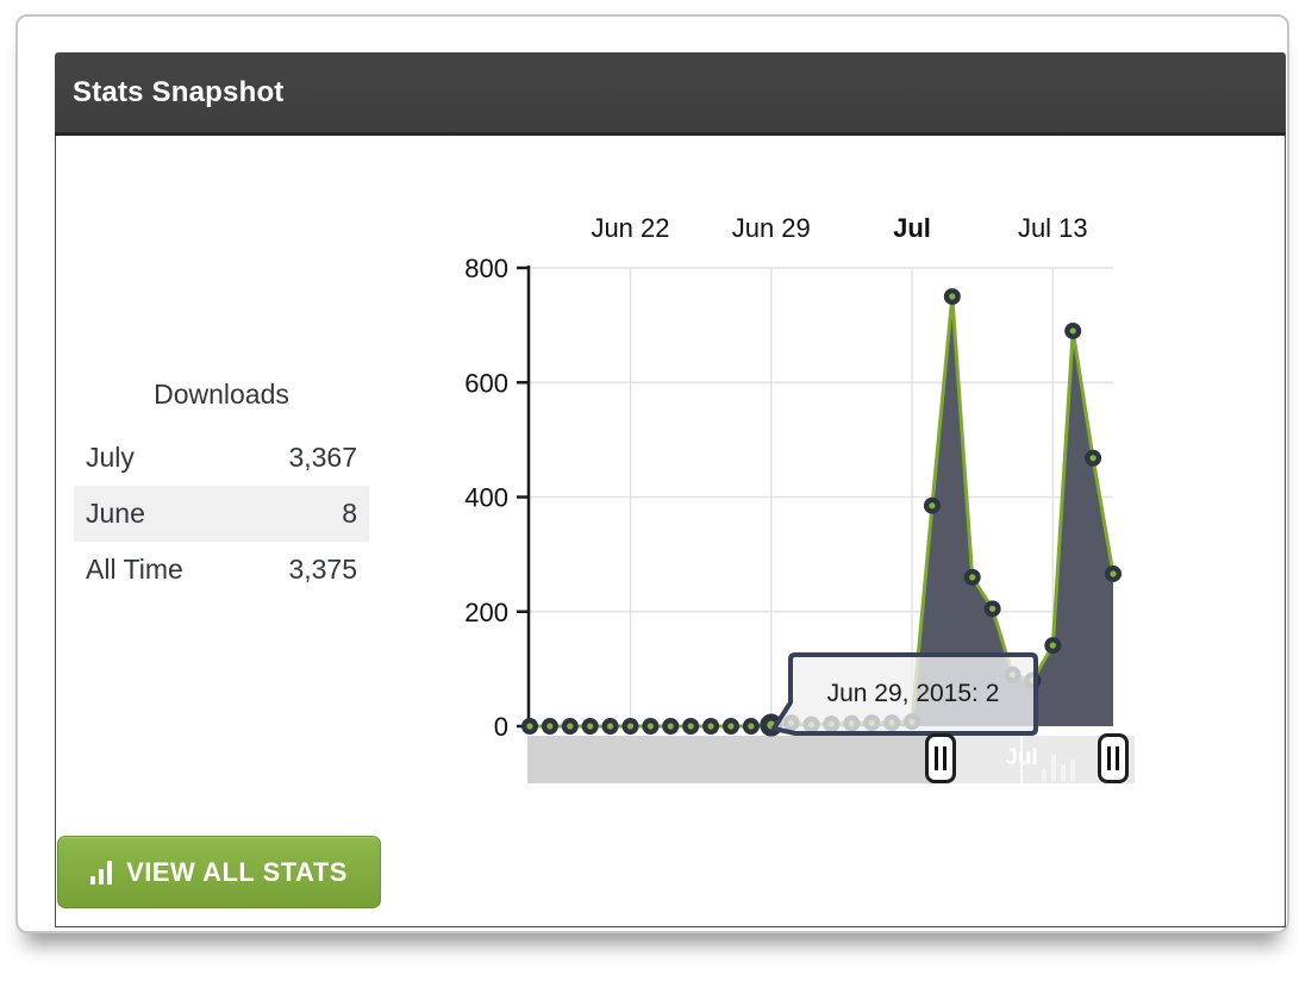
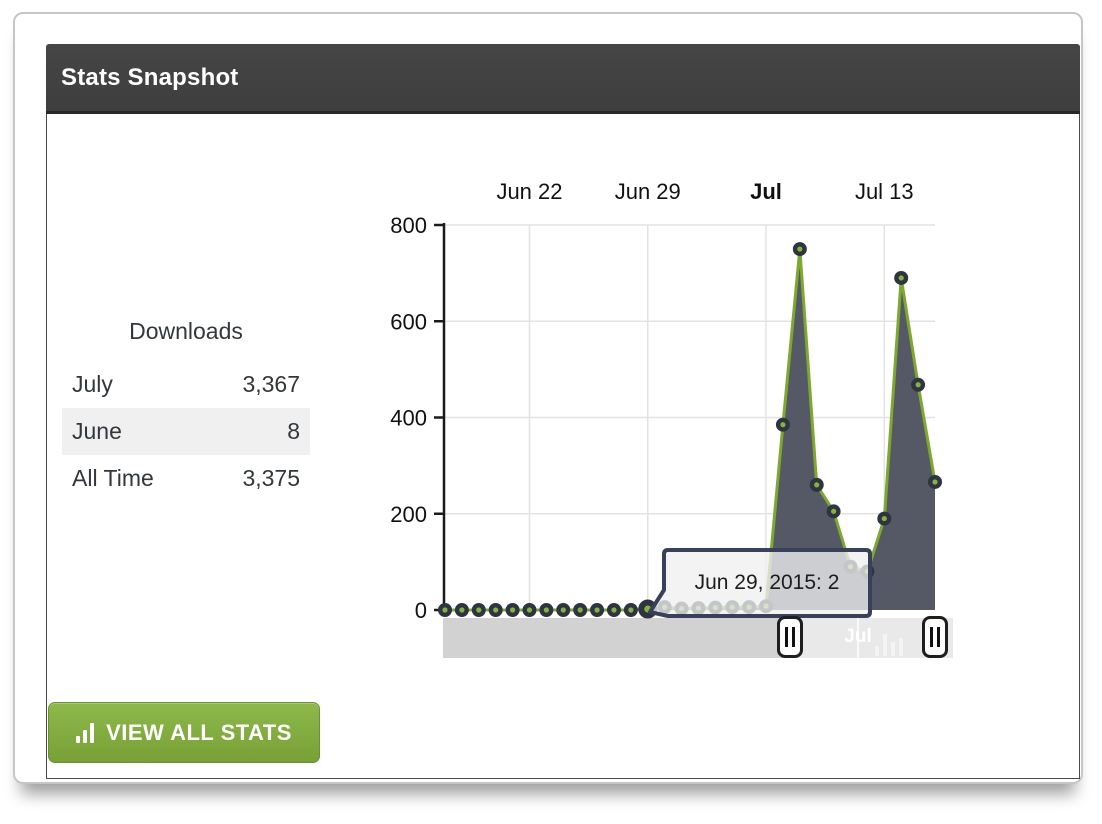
Jul 13: 140 -> 190
